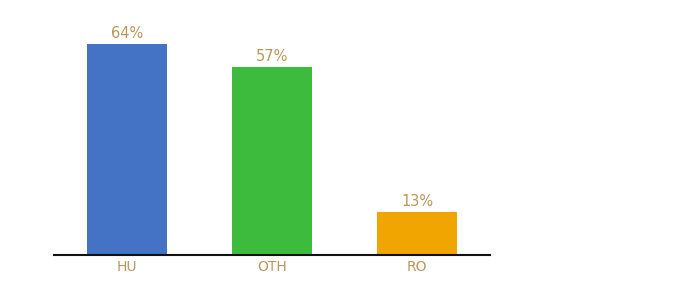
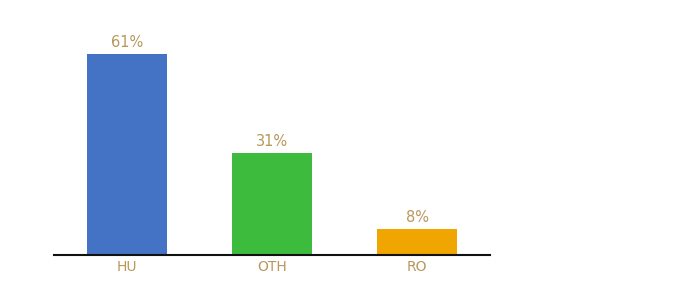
HU: 64% -> 61%
OTH: 57% -> 31%
RO: 13% -> 8%
